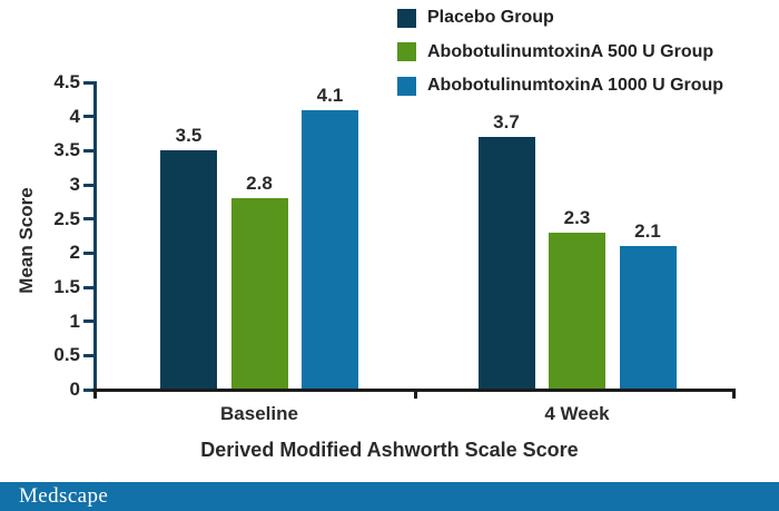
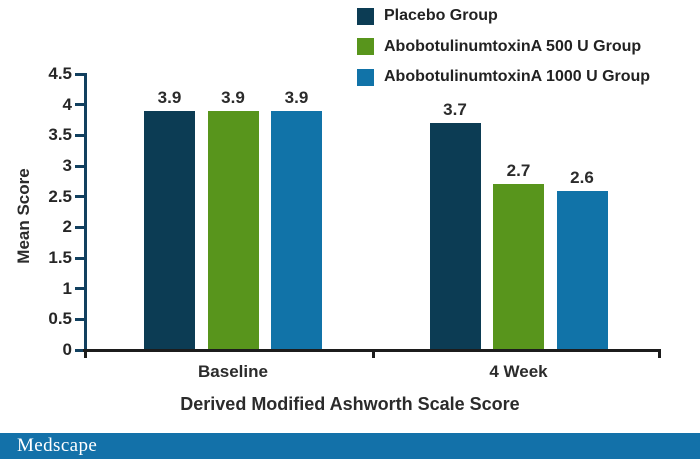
Placebo Group/Baseline: 3.5 -> 3.9
AbobotulinumtoxinA 500 U Group/Baseline: 2.8 -> 3.9
AbobotulinumtoxinA 1000 U Group/Baseline: 4.1 -> 3.9
AbobotulinumtoxinA 500 U Group/4 Week: 2.3 -> 2.7
AbobotulinumtoxinA 1000 U Group/4 Week: 2.1 -> 2.6
